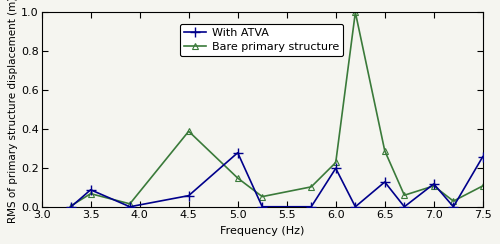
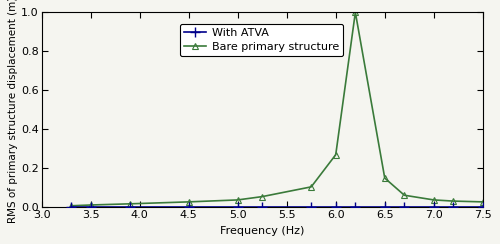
Bare primary structure/3.5: 0.07 -> 0.01
With ATVA/3.5: 0.09 -> 0.00
Bare primary structure/4.5: 0.39 -> 0.03
With ATVA/4.5: 0.06 -> 0.00
Bare primary structure/5.0: 0.15 -> 0.04
With ATVA/5.0: 0.28 -> 0.00
Bare primary structure/6.0: 0.23 -> 0.27
With ATVA/6.0: 0.20 -> 0.00
Bare primary structure/6.5: 0.29 -> 0.15
With ATVA/6.5: 0.13 -> 0.00
Bare primary structure/7.0: 0.11 -> 0.04
With ATVA/7.0: 0.12 -> 0.00
Bare primary structure/7.5: 0.11 -> 0.03
With ATVA/7.5: 0.26 -> 0.00
